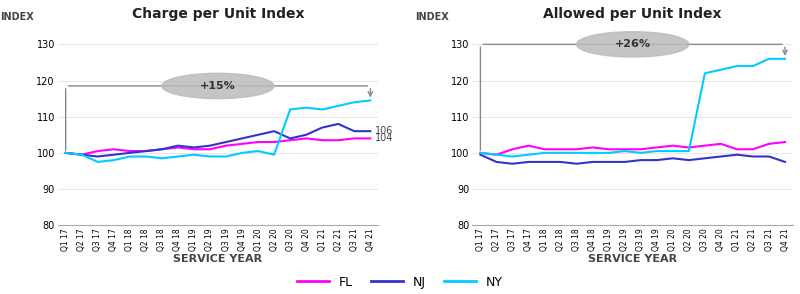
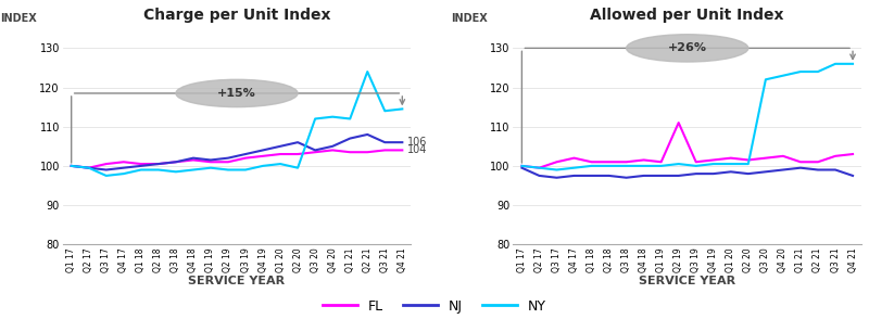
Charge per Unit Index/NY/Q2 21: 113.0 -> 124.0
Allowed per Unit Index/FL/Q2 19: 101.0 -> 111.0
